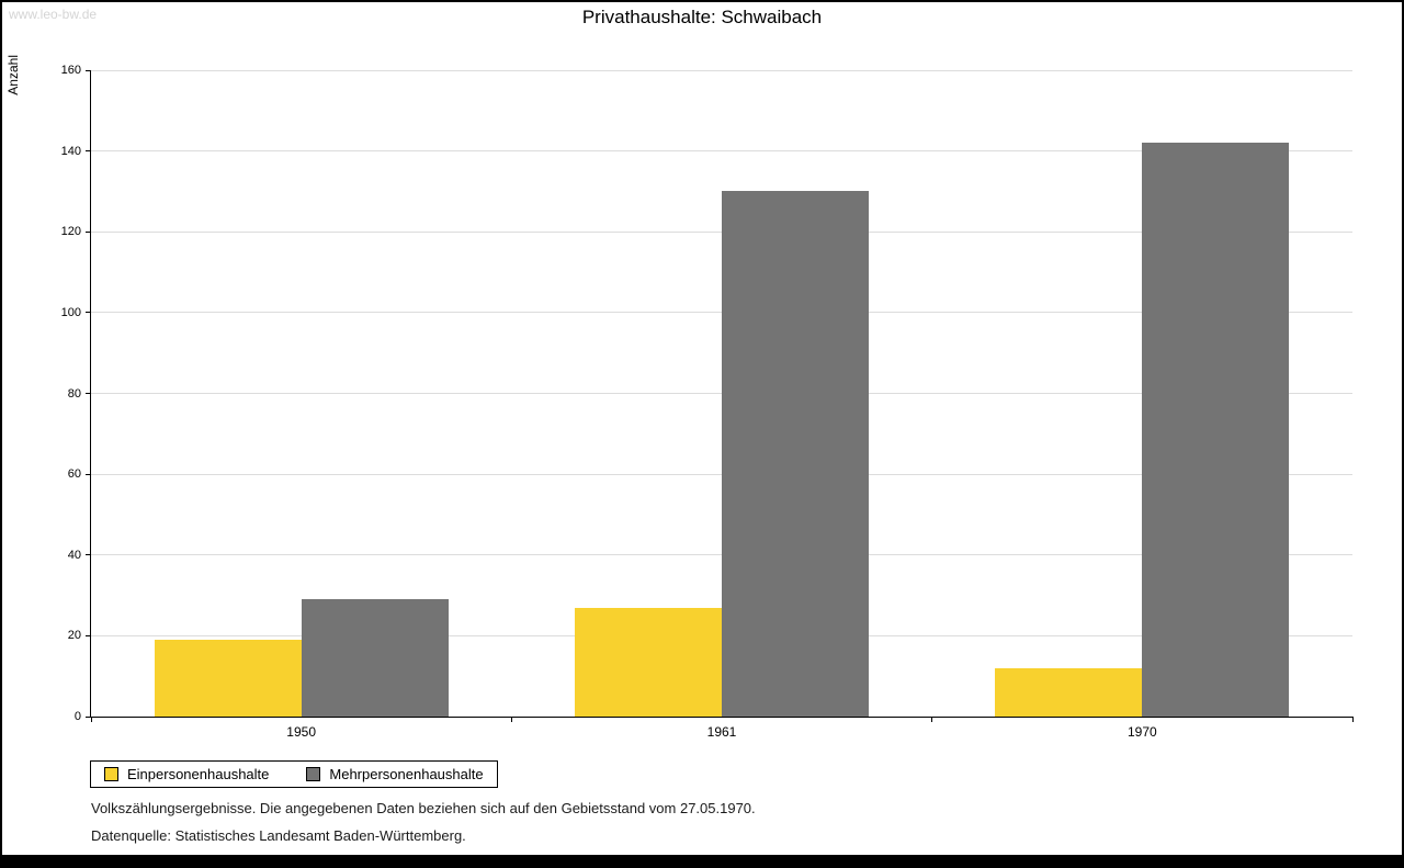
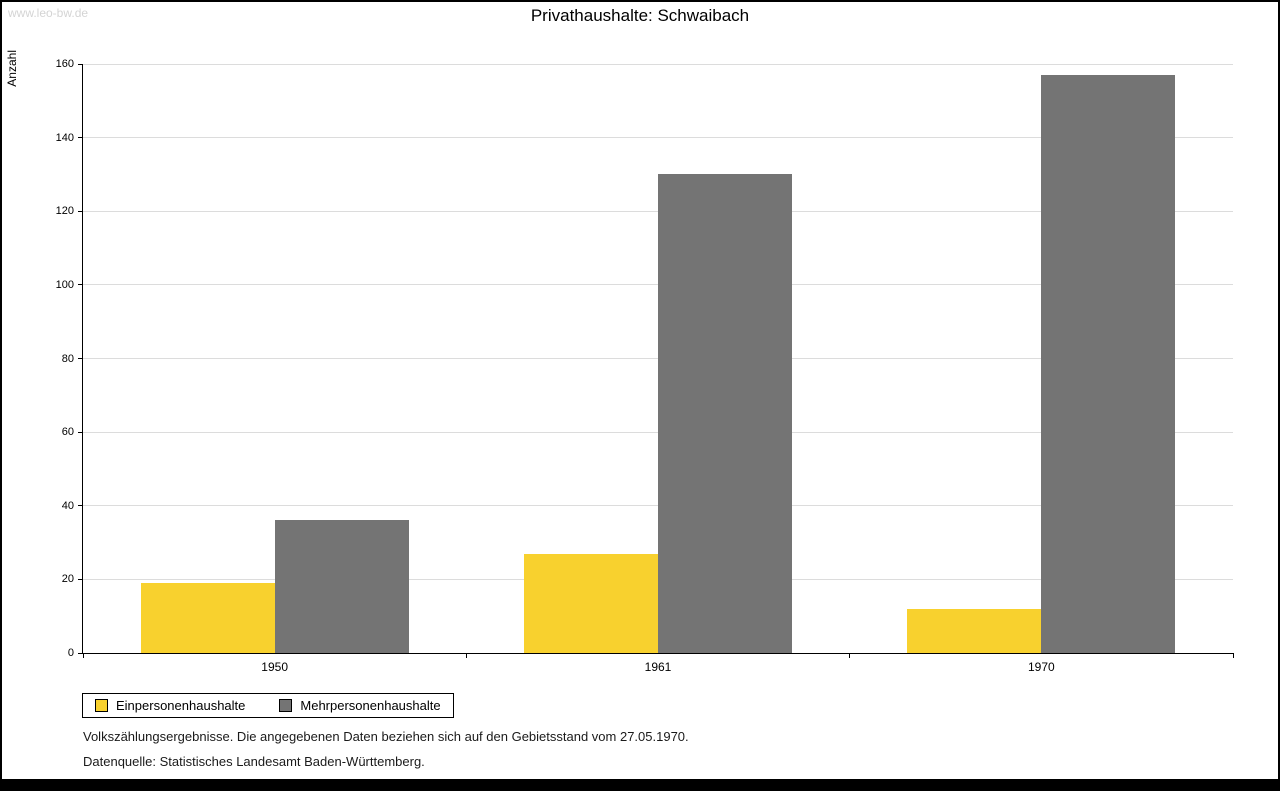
Mehrpersonenhaushalte/1950: 29 -> 36
Mehrpersonenhaushalte/1970: 142 -> 157
